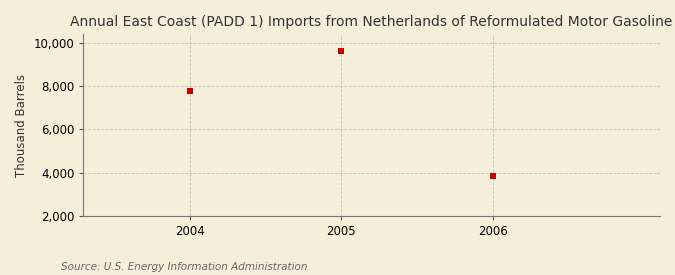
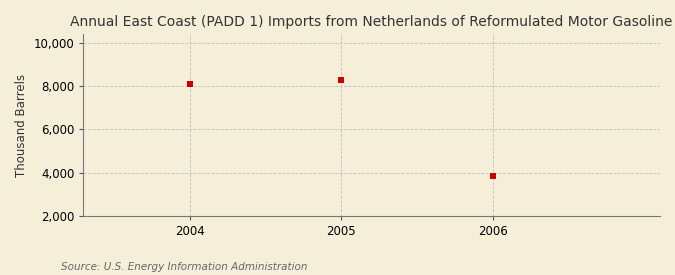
2004: 7,790 -> 8,100
2005: 9,650 -> 8,300
